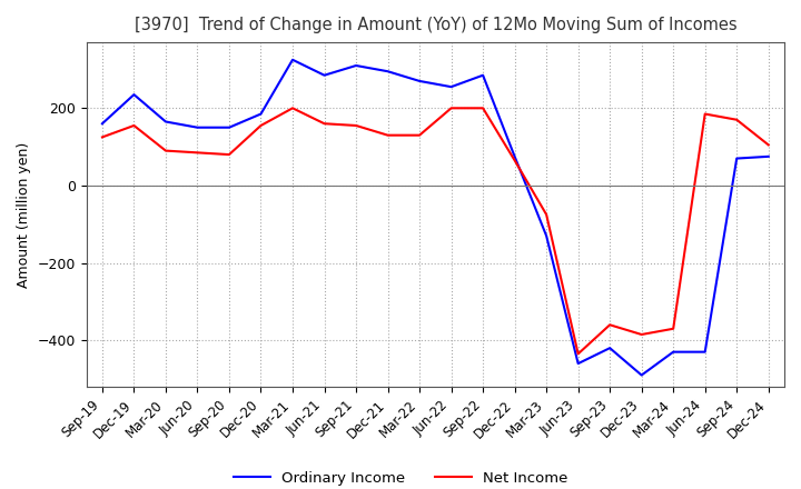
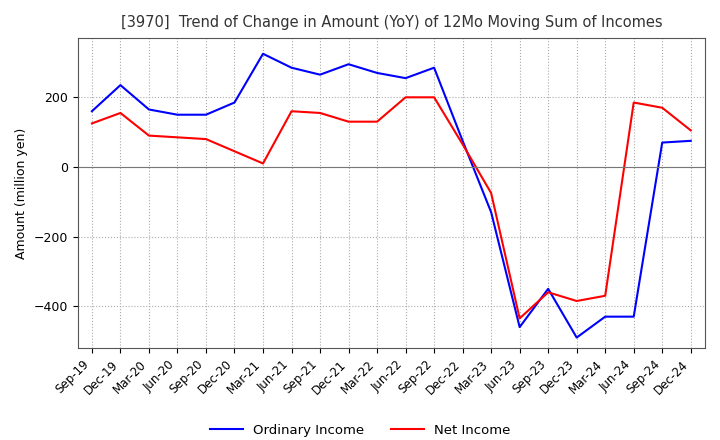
Net Income/Dec-20: 155 -> 45
Net Income/Mar-21: 200 -> 10
Ordinary Income/Sep-21: 310 -> 265
Ordinary Income/Sep-23: -420 -> -350
